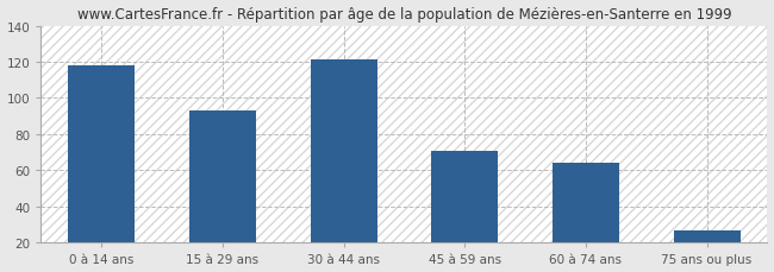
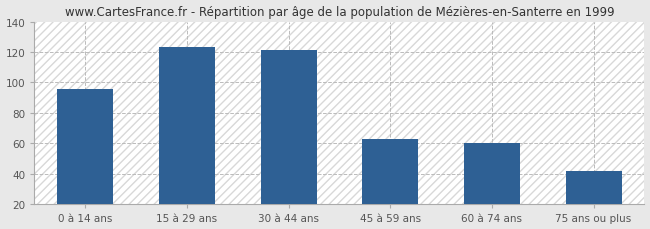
0 à 14 ans: 118 -> 96
15 à 29 ans: 93 -> 123
45 à 59 ans: 71 -> 63
60 à 74 ans: 64 -> 60
75 ans ou plus: 27 -> 42
